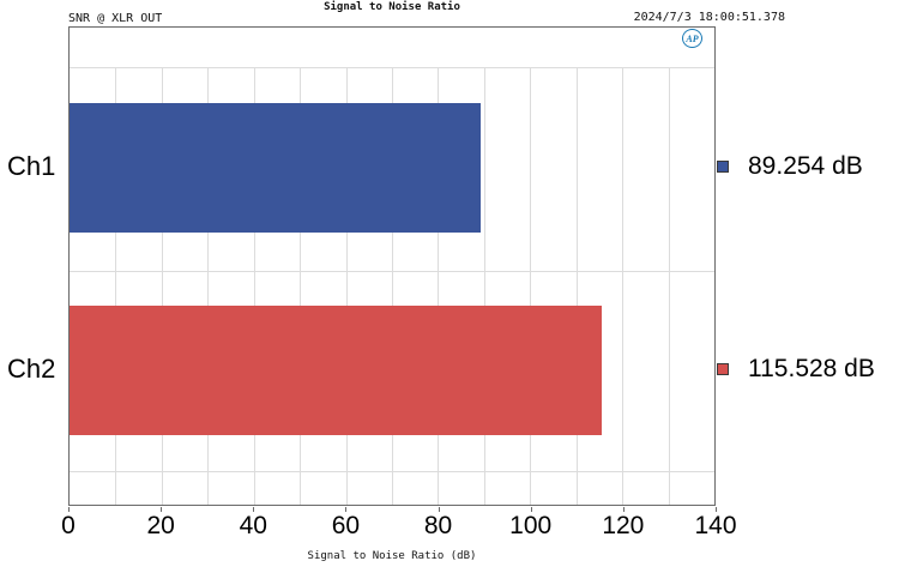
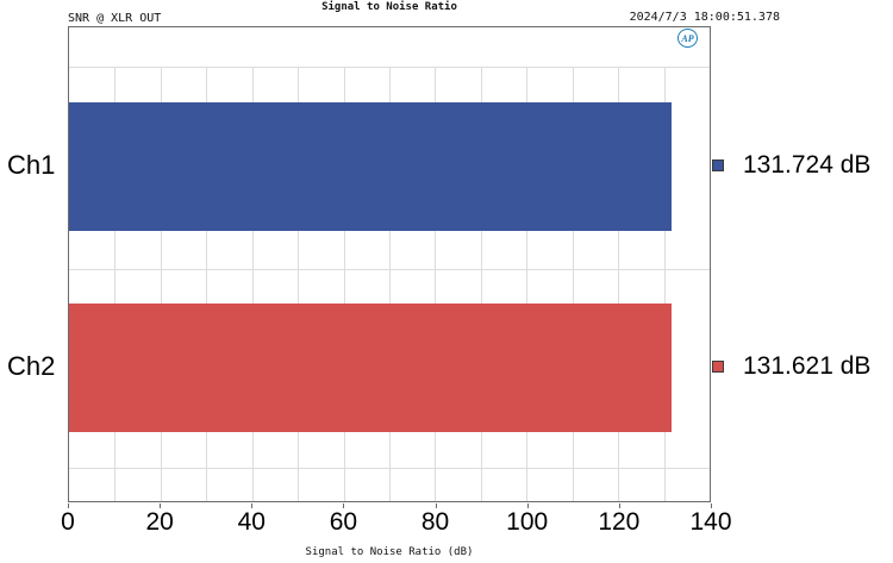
Ch1: 89.254 -> 131.724
Ch2: 115.528 -> 131.621
